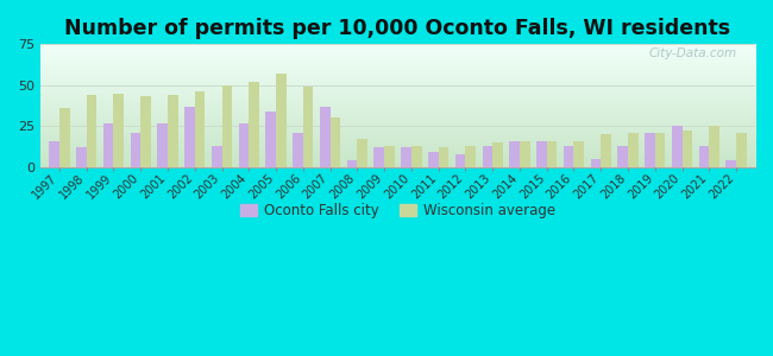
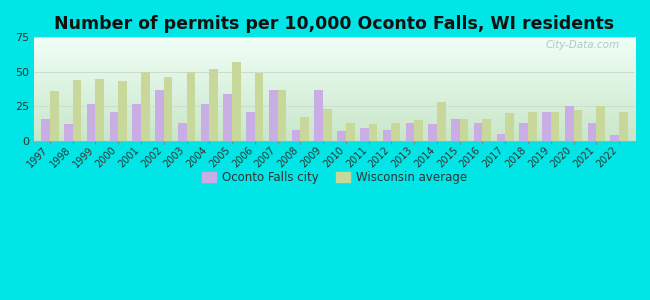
Wisconsin average/2001: 44 -> 50
Wisconsin average/2007: 30 -> 37
Oconto Falls city/2008: 4 -> 8
Oconto Falls city/2009: 12 -> 37
Wisconsin average/2009: 13 -> 23
Oconto Falls city/2010: 12 -> 7
Oconto Falls city/2014: 16 -> 12
Wisconsin average/2014: 16 -> 28
